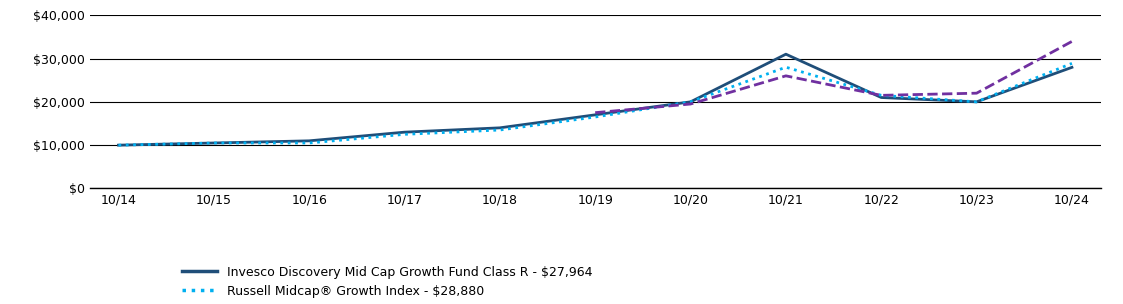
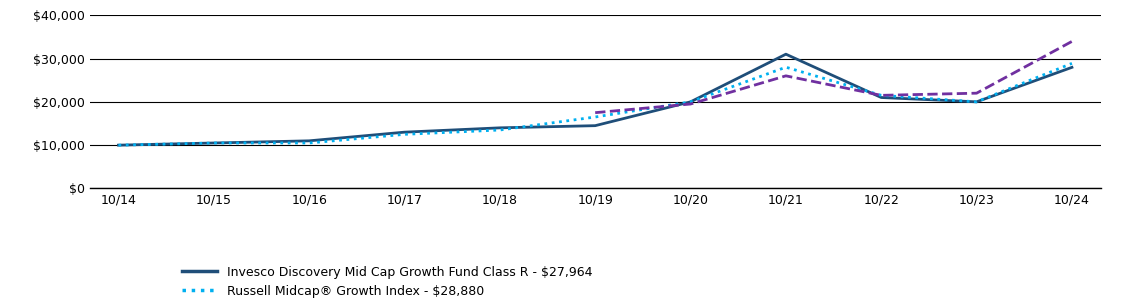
Invesco Discovery Mid Cap Growth Fund Class R - $27,964/10/19: $17,000 -> $14,500
